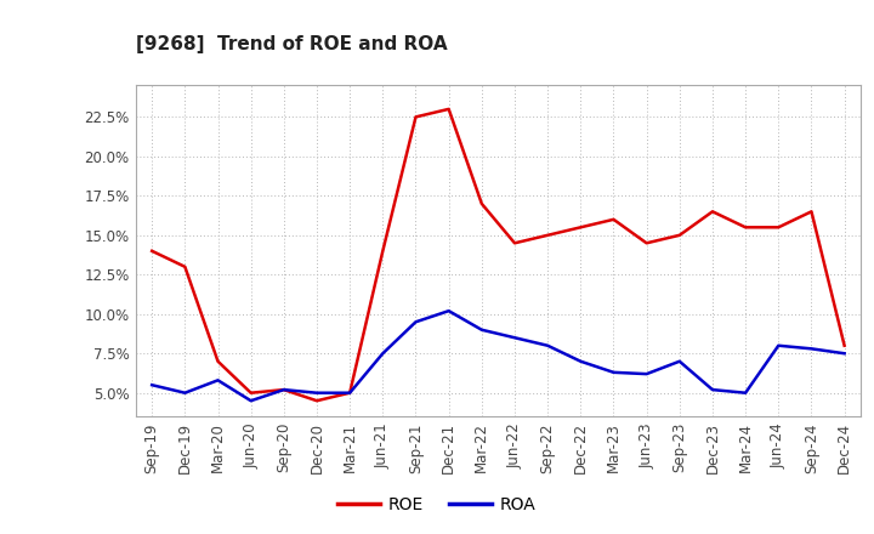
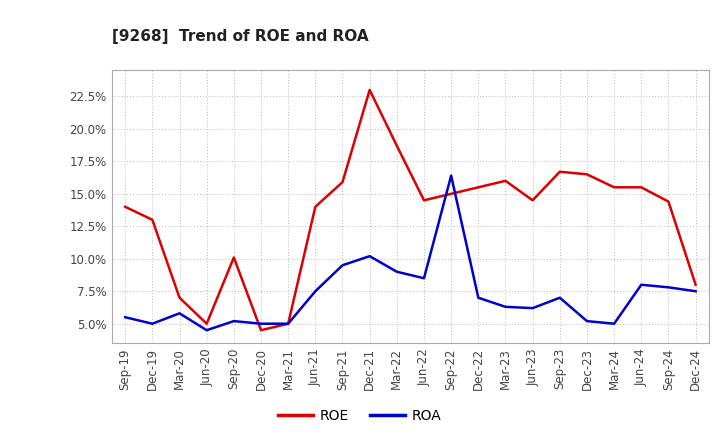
ROE/Sep-20: 5.2% -> 10.1%
ROE/Sep-21: 22.5% -> 15.9%
ROE/Mar-22: 17.0% -> 18.7%
ROA/Sep-22: 8.0% -> 16.4%
ROE/Sep-23: 15.0% -> 16.7%
ROE/Sep-24: 16.5% -> 14.4%
